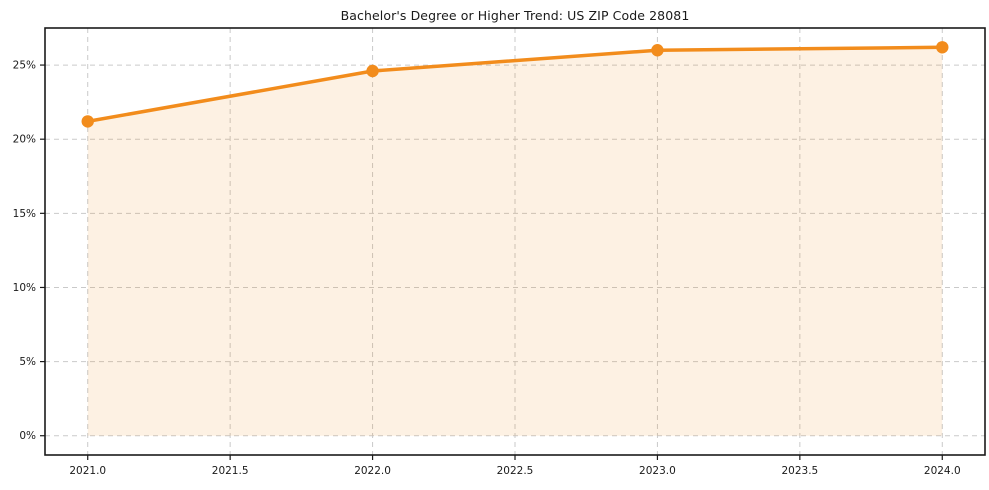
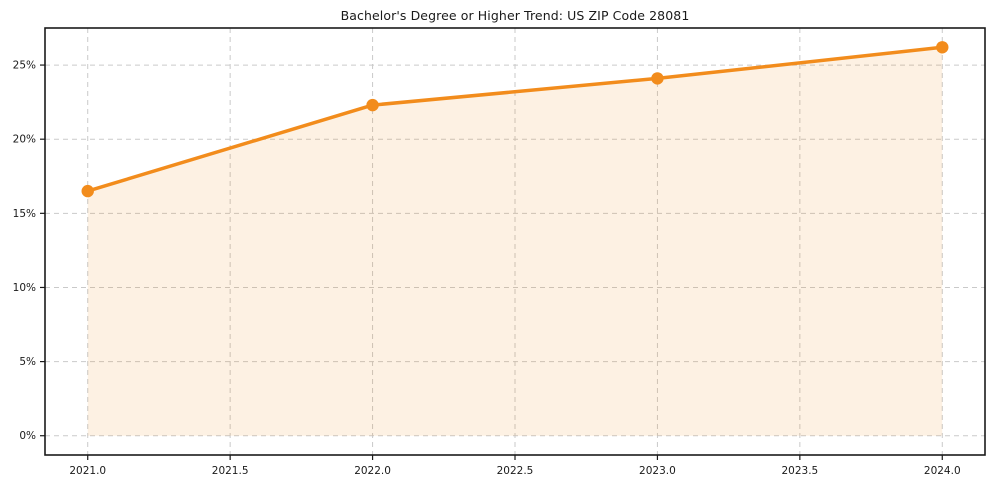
2021.0: 21.2% -> 16.5%
2022.0: 24.6% -> 22.3%
2023.0: 26.0% -> 24.1%
